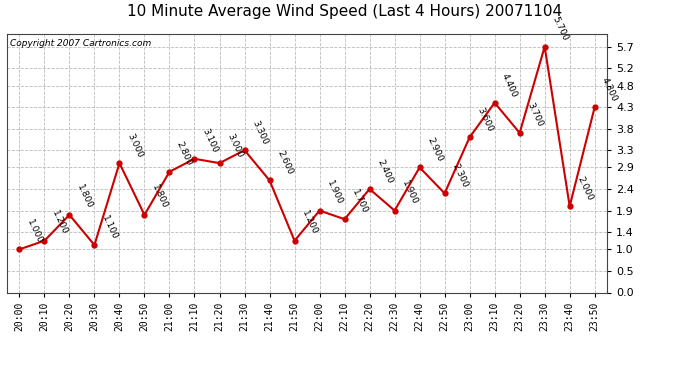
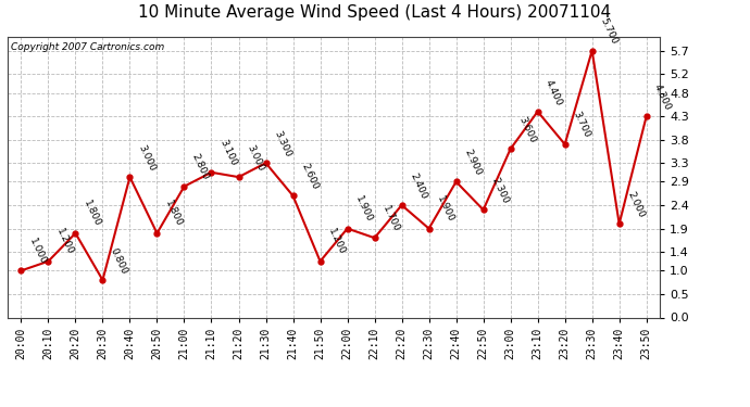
20:30: 1.100 -> 0.800
